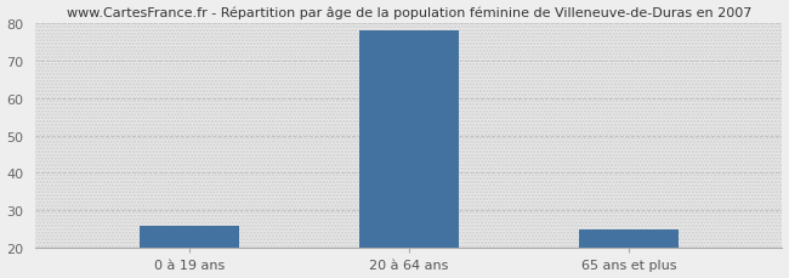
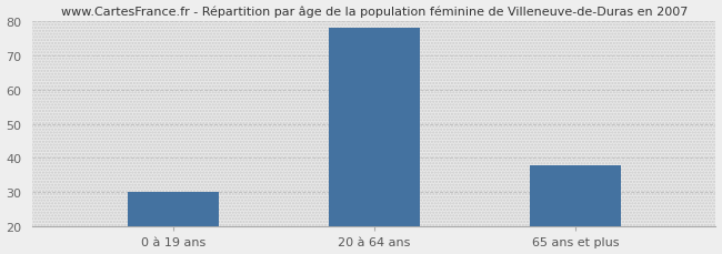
0 à 19 ans: 26 -> 30
65 ans et plus: 25 -> 38
